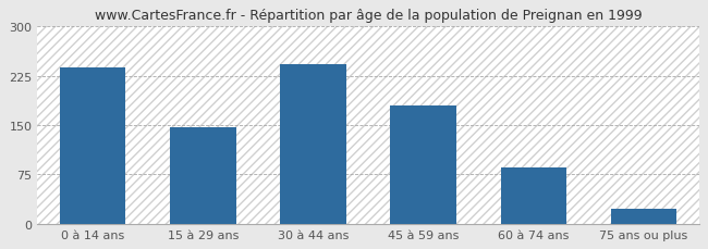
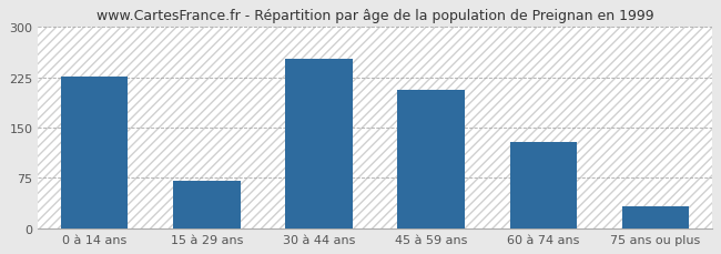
0 à 14 ans: 237 -> 226
15 à 29 ans: 147 -> 70
30 à 44 ans: 243 -> 252
45 à 59 ans: 180 -> 206
60 à 74 ans: 85 -> 128
75 ans ou plus: 22 -> 32
